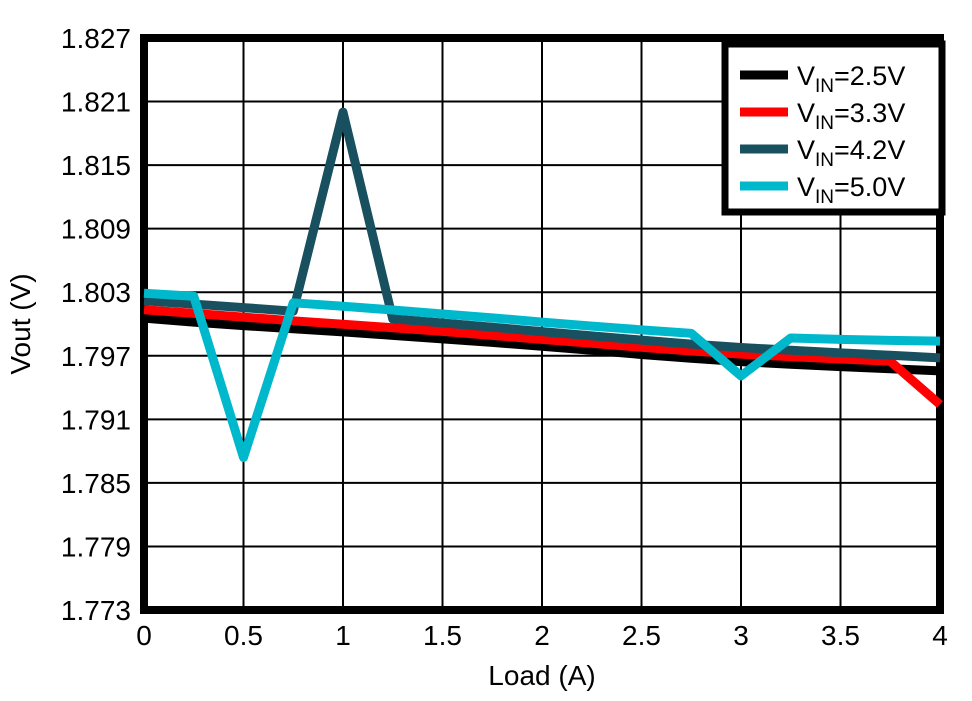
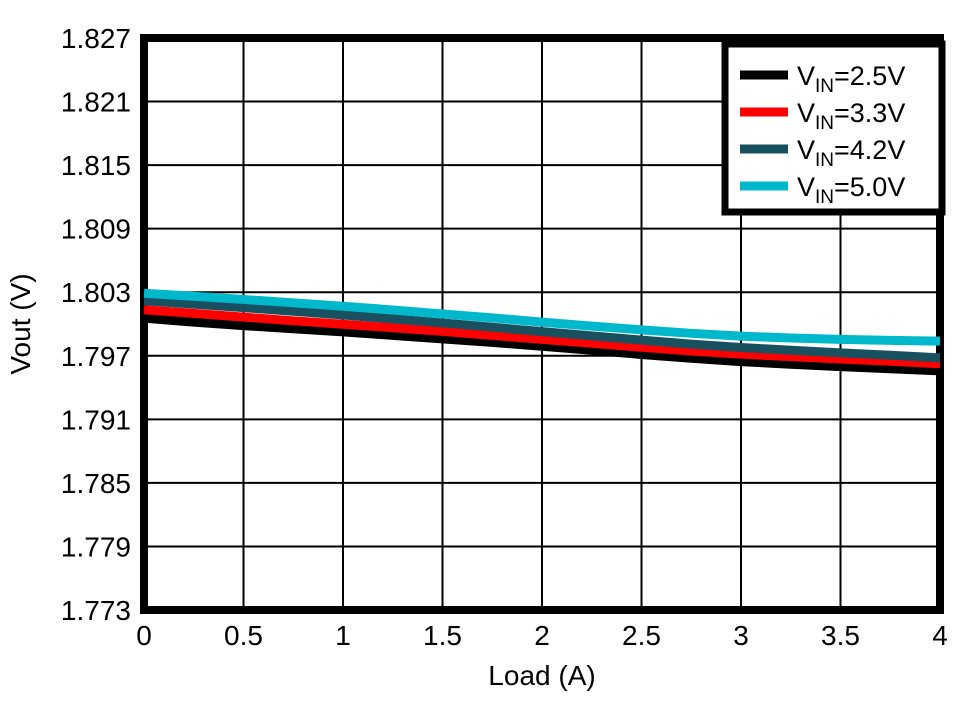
VIN=5.0V/0.5: 1.7874 -> 1.8023
VIN=4.2V/1: 1.8200 -> 1.8009
VIN=5.0V/3: 1.7951 -> 1.7989
VIN=3.3V/4: 1.7924 -> 1.7962
